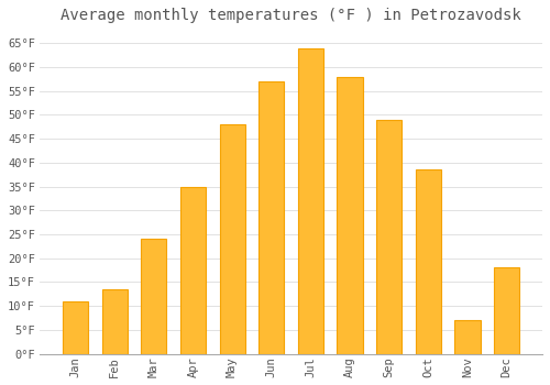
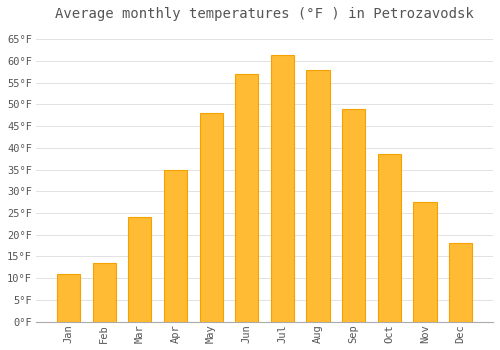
Jul: 64.0°F -> 61.5°F
Nov: 7.0°F -> 27.5°F
